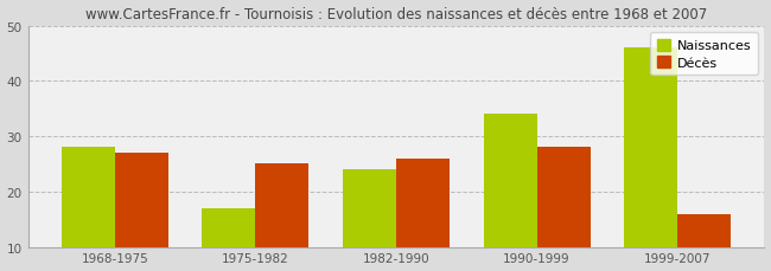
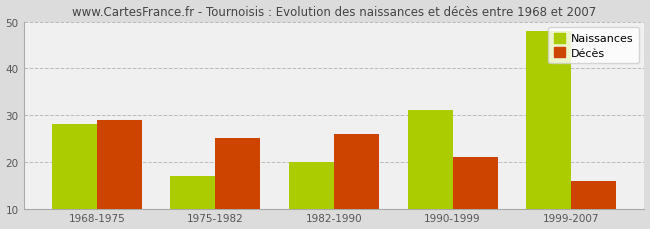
Décès/1968-1975: 27 -> 29
Naissances/1982-1990: 24 -> 20
Naissances/1990-1999: 34 -> 31
Décès/1990-1999: 28 -> 21
Naissances/1999-2007: 46 -> 48
